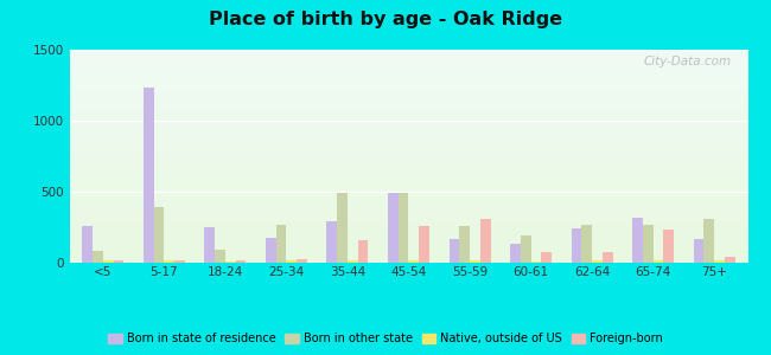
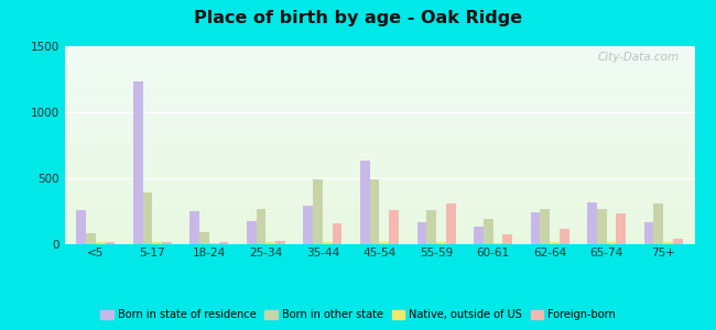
Born in state of residence/45-54: 500 -> 630
Foreign-born/62-64: 80 -> 120
